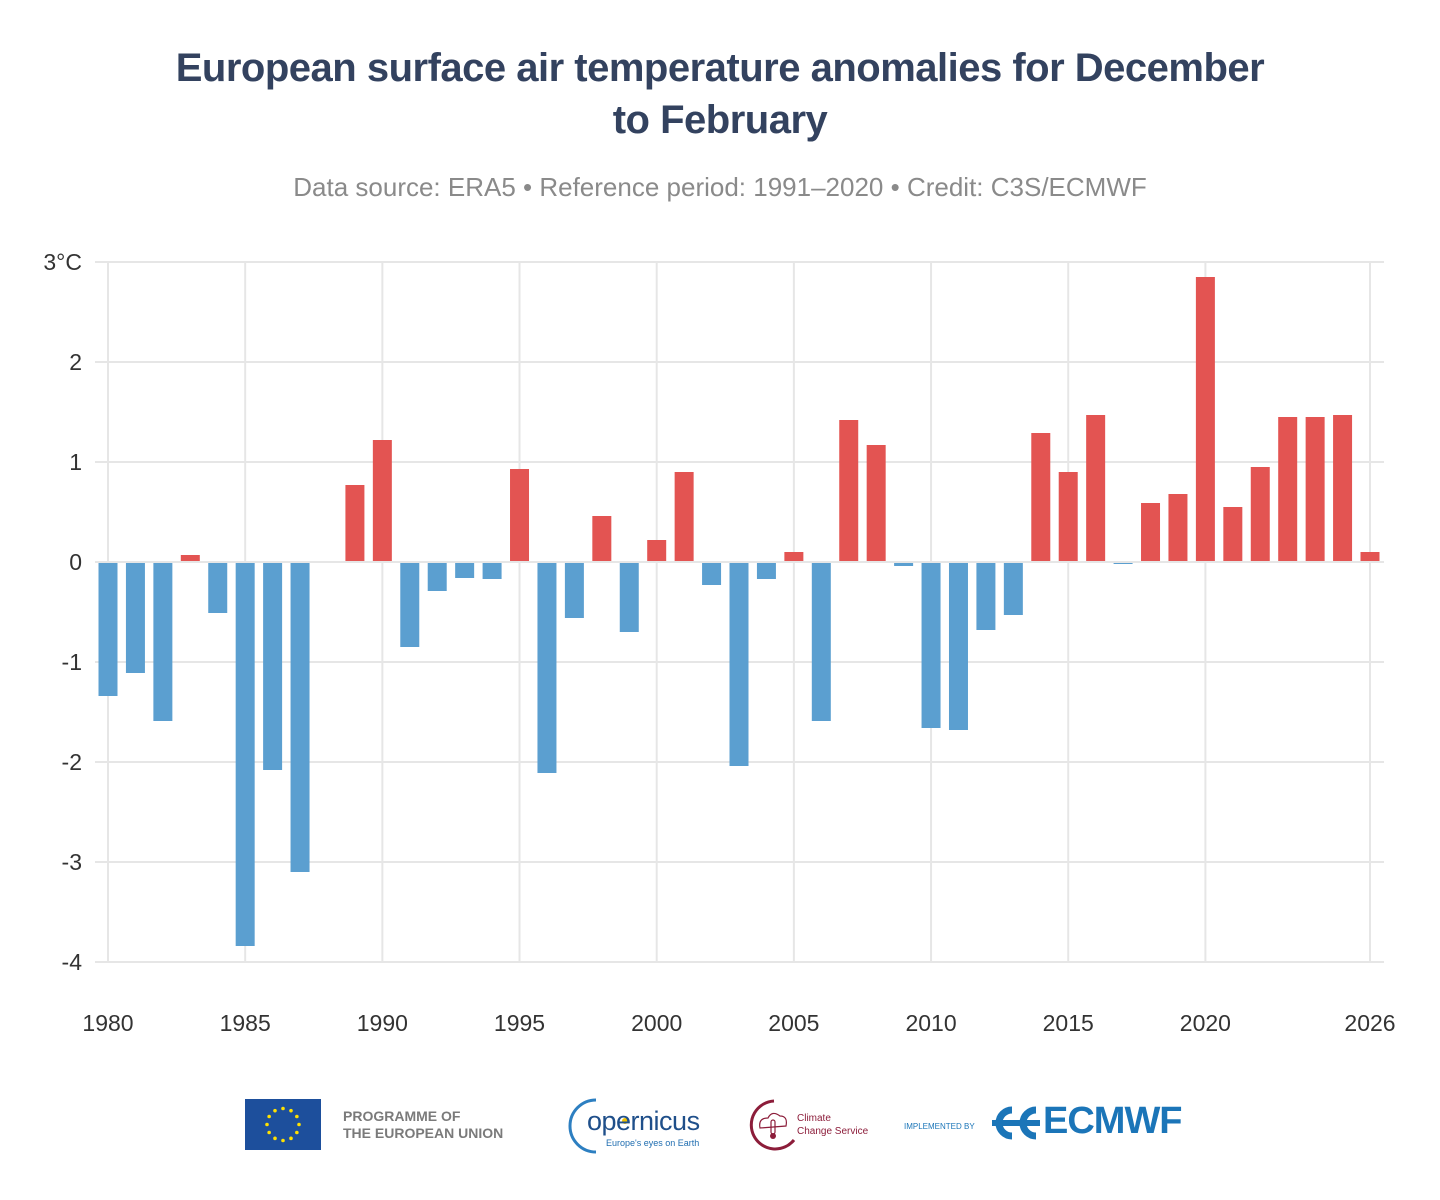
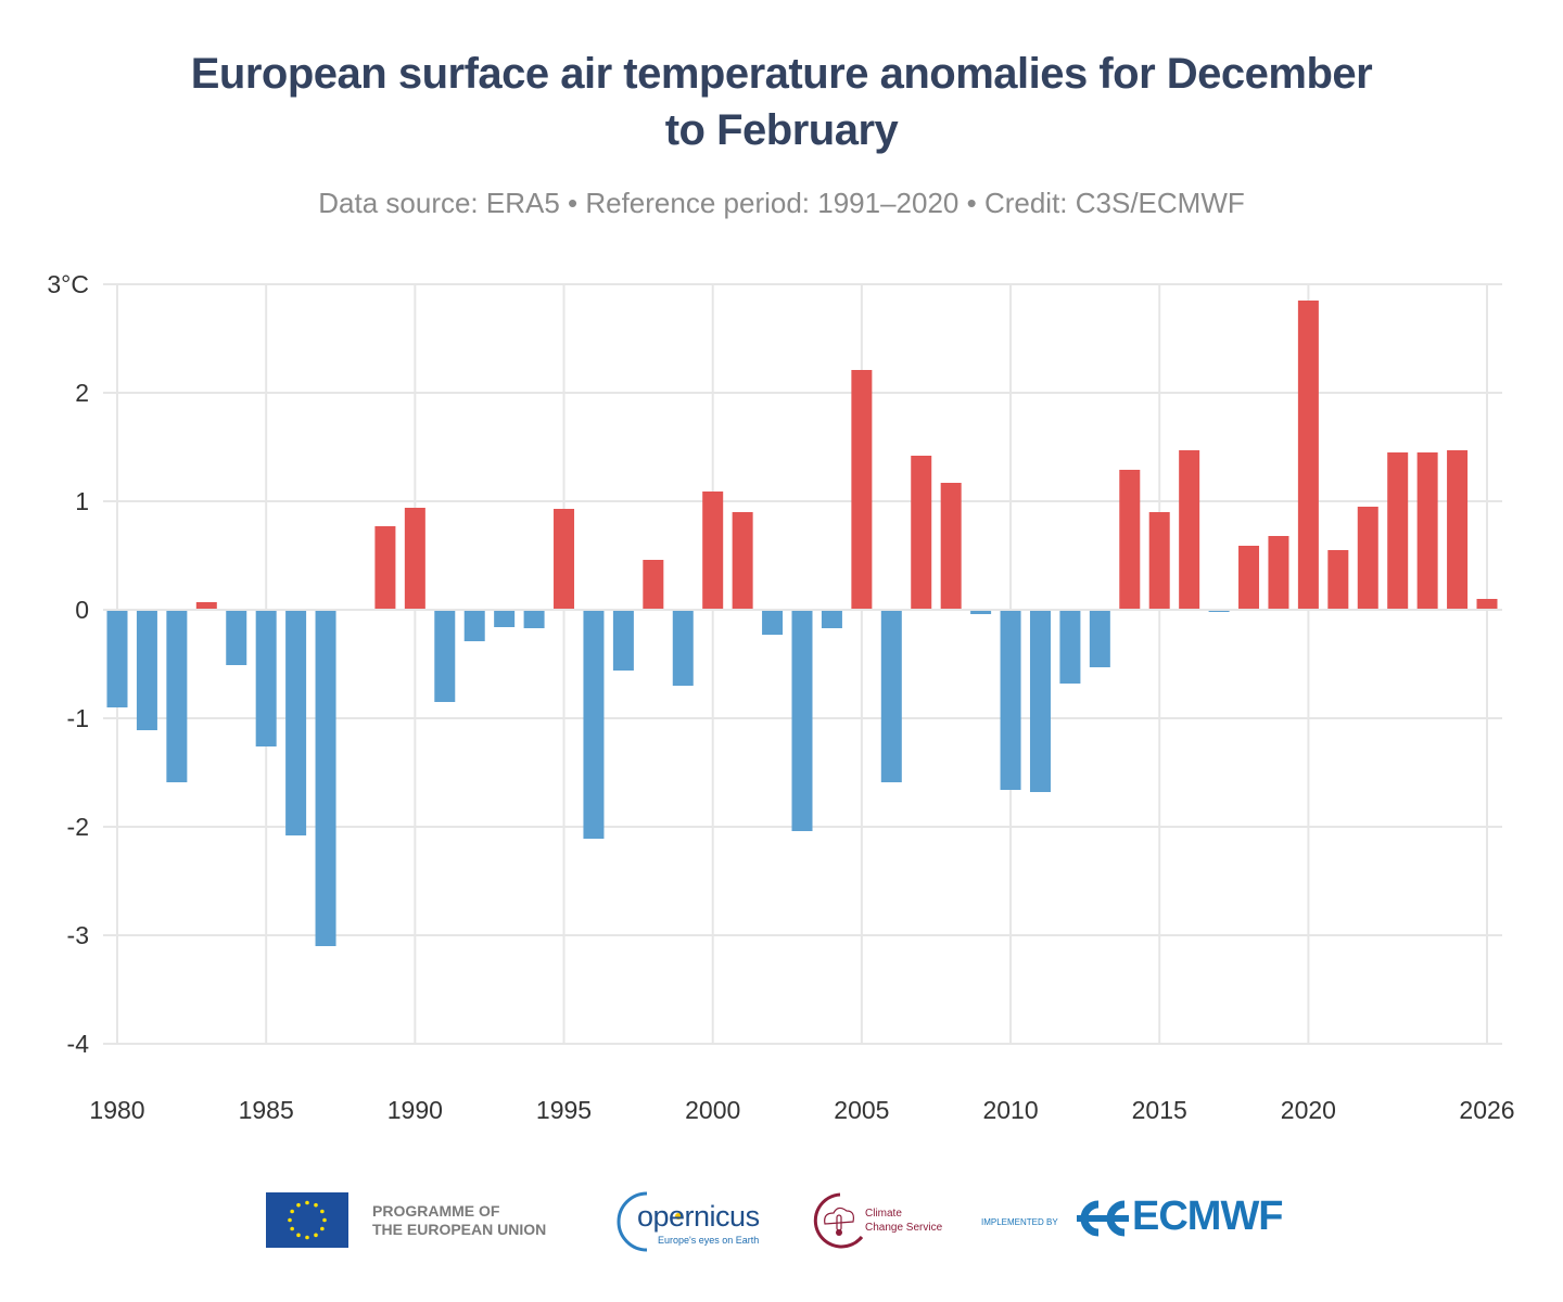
1980: -1.34 -> -0.90
1985: -3.84 -> -1.26
1990: 1.22 -> 0.94
2000: 0.22 -> 1.09
2005: 0.10 -> 2.21
